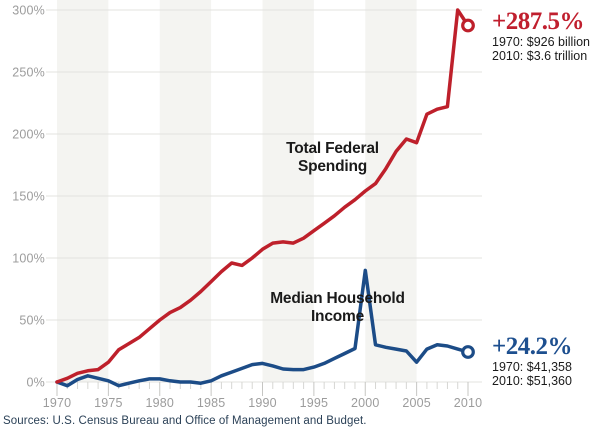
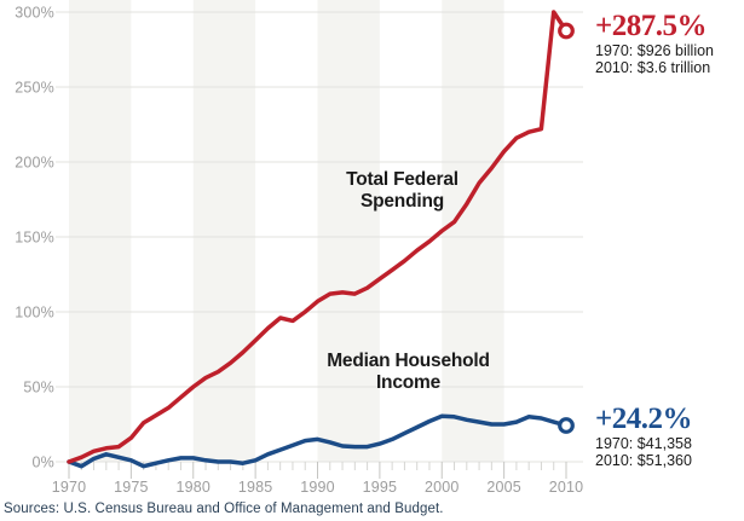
Median Household Income/2000: 90% -> 30%
Total Federal Spending/2005: 193% -> 207%
Median Household Income/2005: 16% -> 25%
